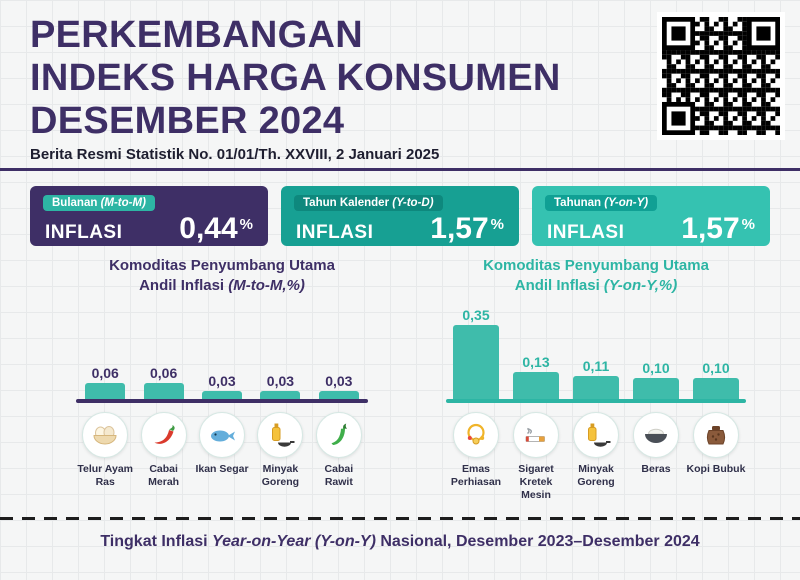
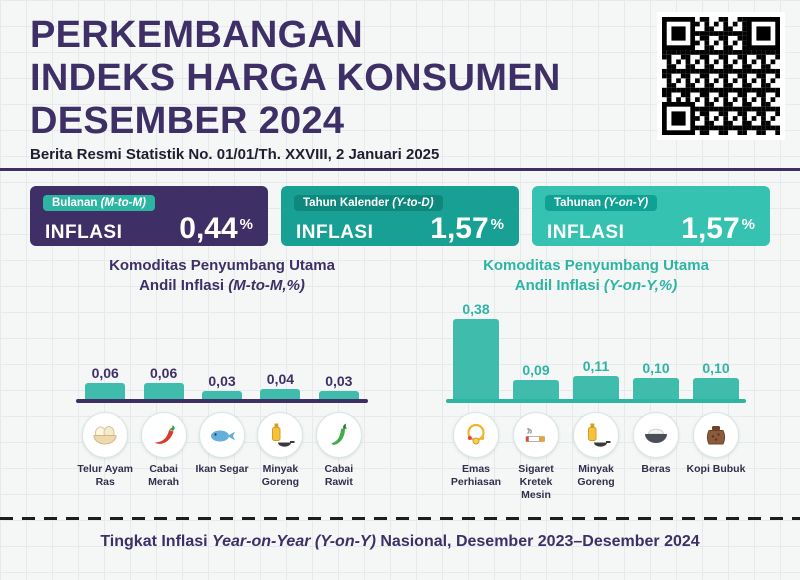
Komoditas Penyumbang Utama Andil Inflasi (M-to-M,%)/Minyak Goreng: 0,03 -> 0,04
Komoditas Penyumbang Utama Andil Inflasi (Y-on-Y,%)/Emas Perhiasan: 0,35 -> 0,38
Komoditas Penyumbang Utama Andil Inflasi (Y-on-Y,%)/Sigaret Kretek Mesin: 0,13 -> 0,09
